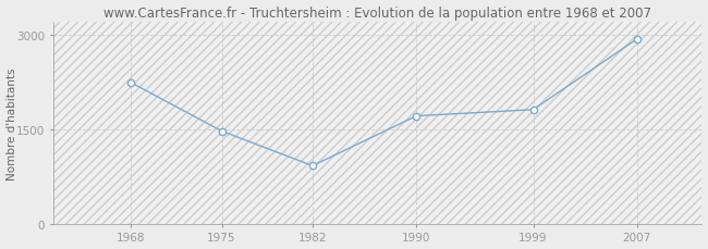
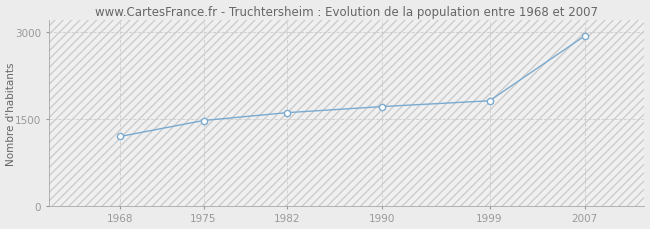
1968: 2240 -> 1200
1982: 920 -> 1600
